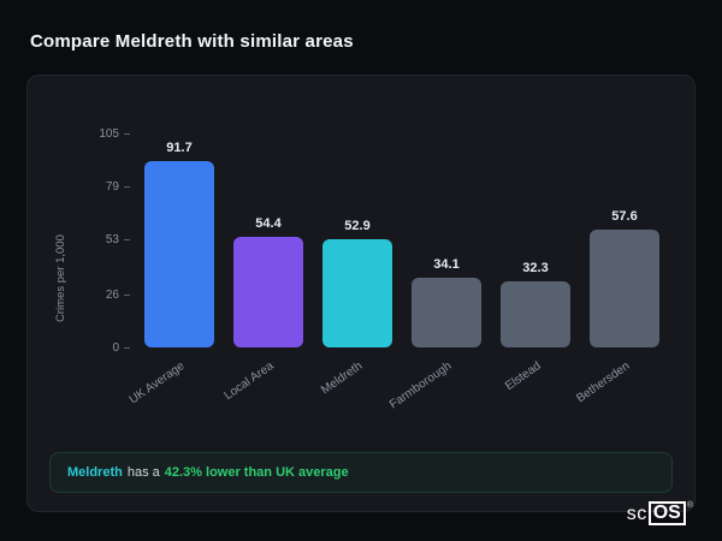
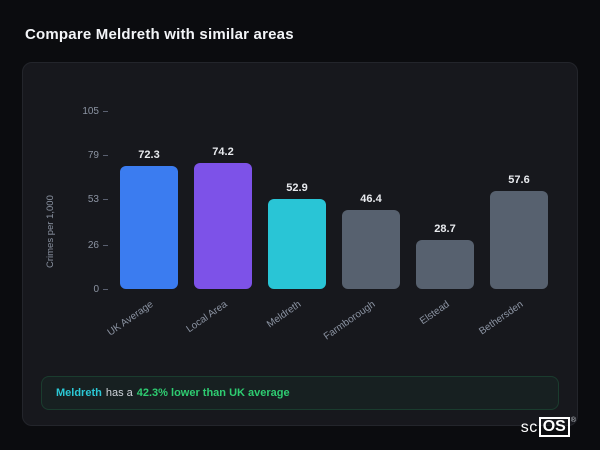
UK Average: 91.7 -> 72.3
Local Area: 54.4 -> 74.2
Farmborough: 34.1 -> 46.4
Elstead: 32.3 -> 28.7
